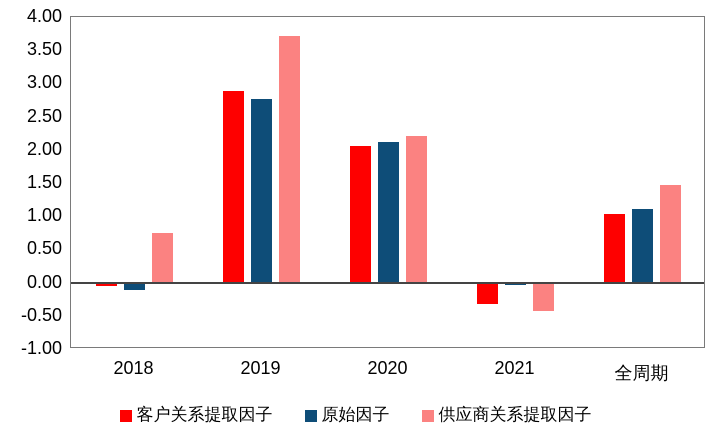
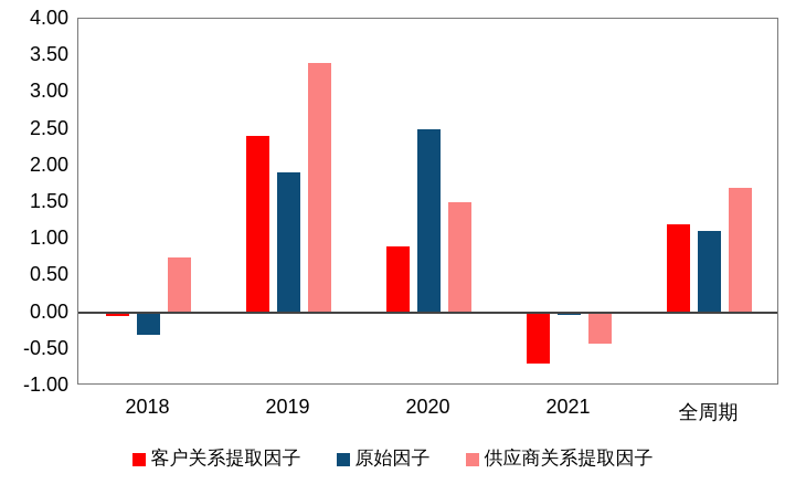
原始因子/2018: -0.1 -> -0.3
客户关系提取因子/2019: 2.9 -> 2.4
原始因子/2019: 2.8 -> 1.9
供应商关系提取因子/2019: 3.7 -> 3.4
客户关系提取因子/2020: 2.0 -> 0.9
原始因子/2020: 2.1 -> 2.5
供应商关系提取因子/2020: 2.2 -> 1.5
客户关系提取因子/2021: -0.3 -> -0.7
客户关系提取因子/全周期: 1.0 -> 1.2
供应商关系提取因子/全周期: 1.5 -> 1.7
